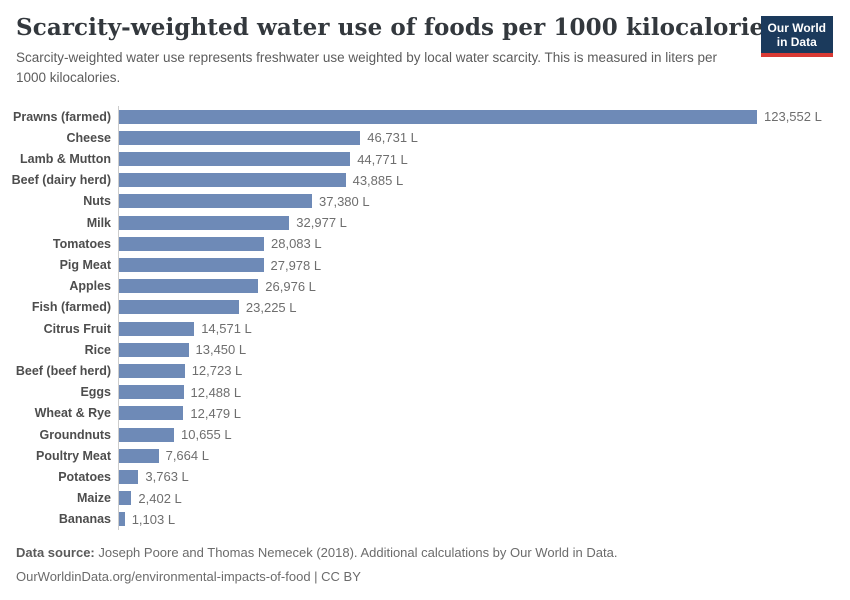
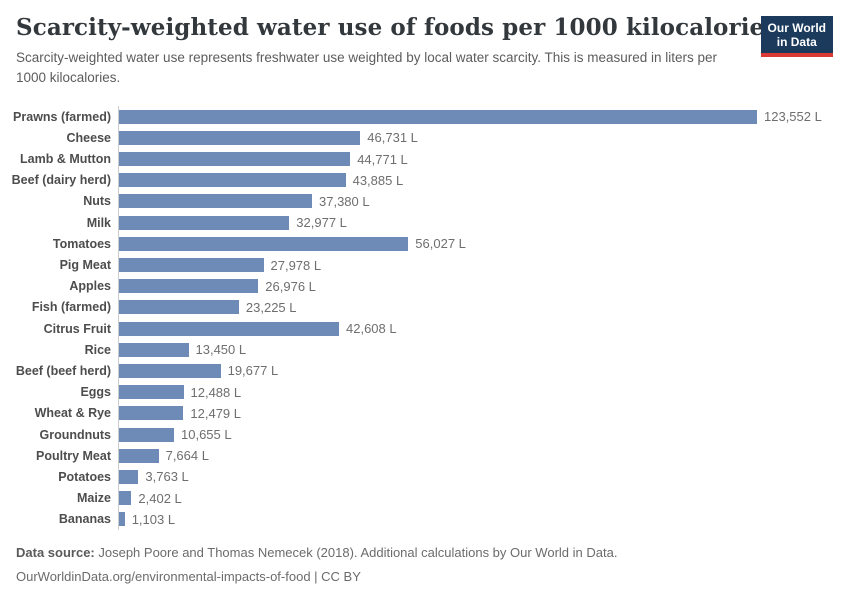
Tomatoes: 28,083 -> 56,027
Citrus Fruit: 14,571 -> 42,608
Beef (beef herd): 12,723 -> 19,677
